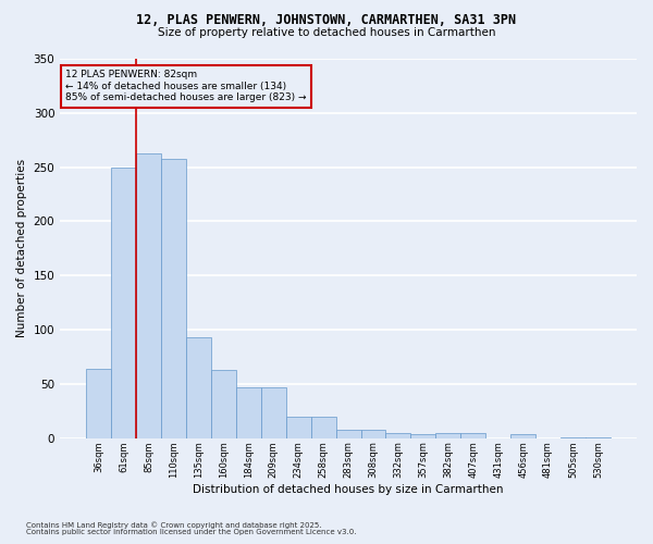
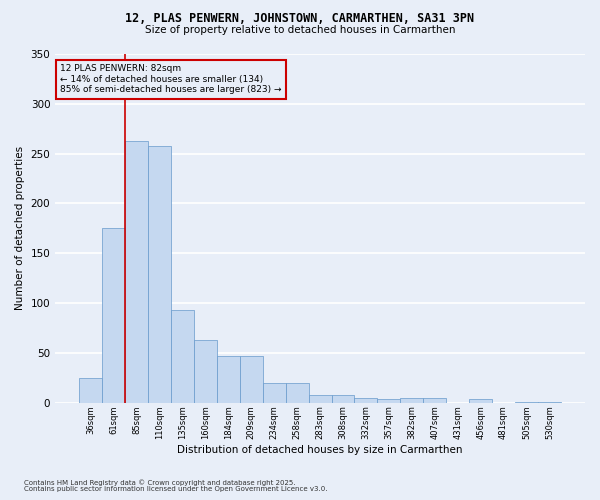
36sqm: 64 -> 25
61sqm: 250 -> 175
